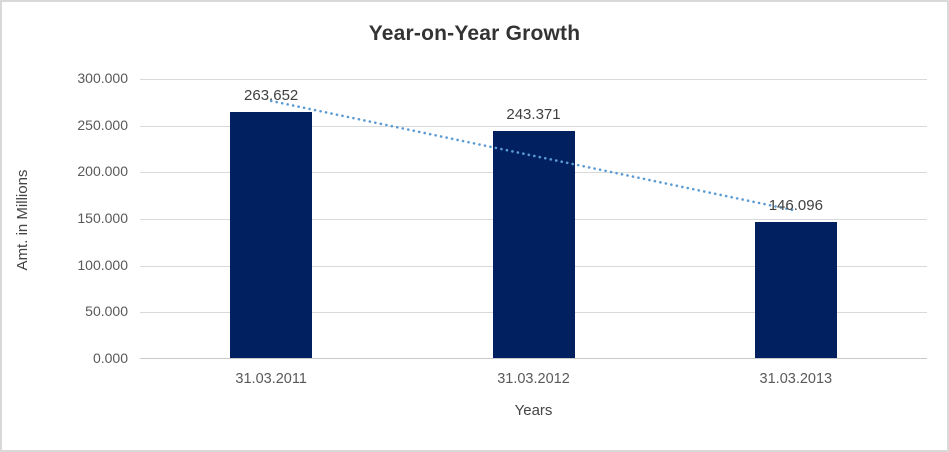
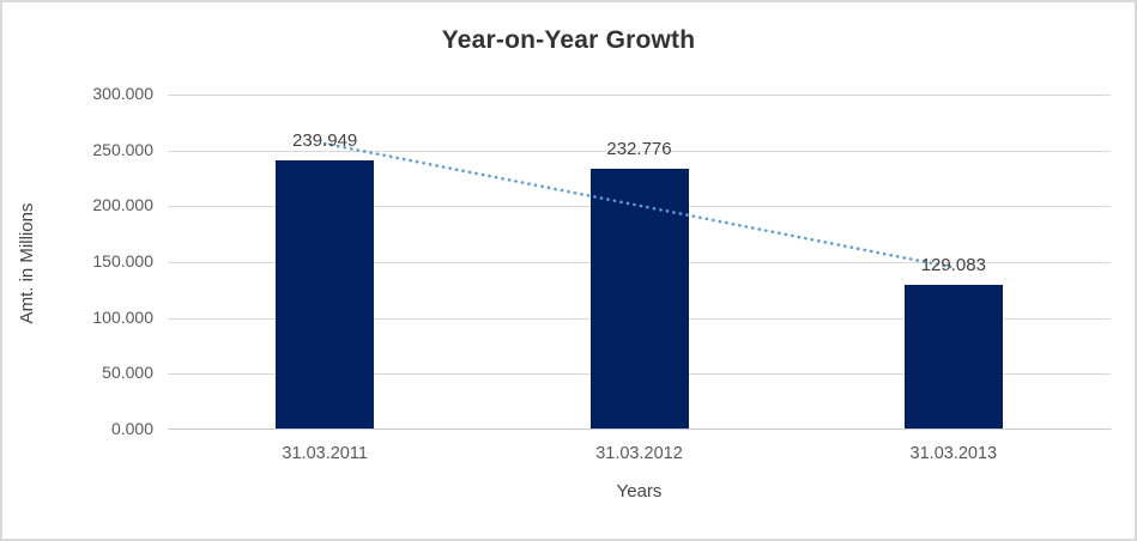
31.03.2011: 263.652 -> 239.949
31.03.2012: 243.371 -> 232.776
31.03.2013: 146.096 -> 129.083
